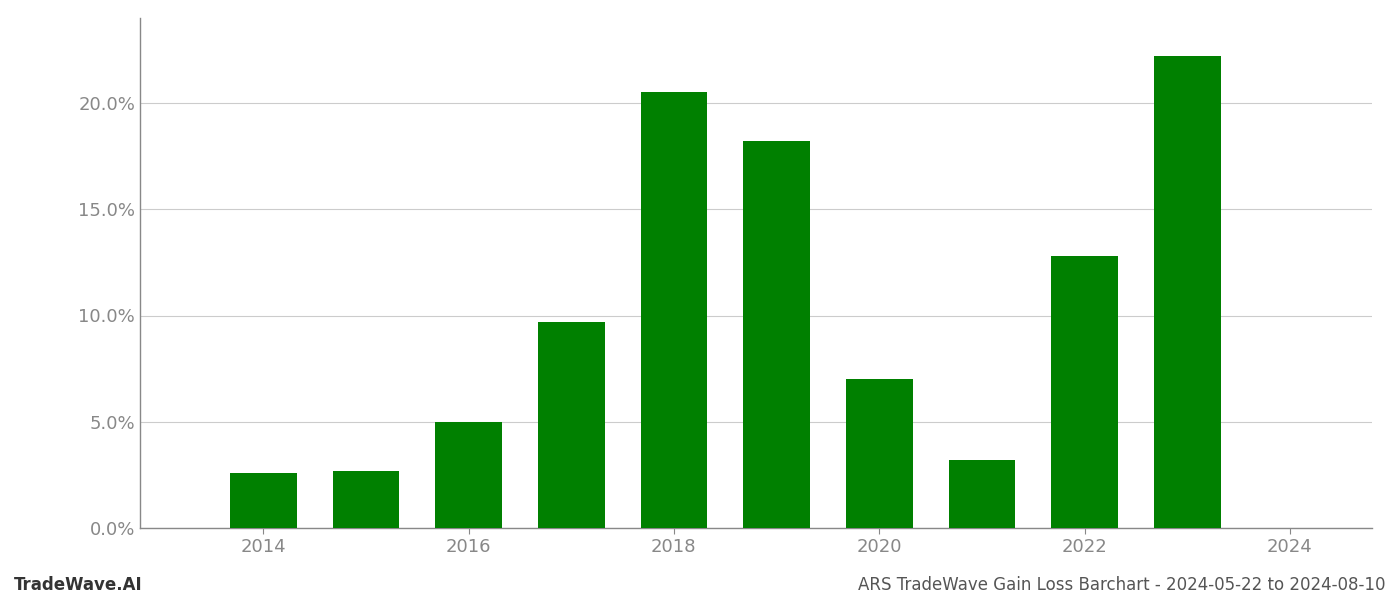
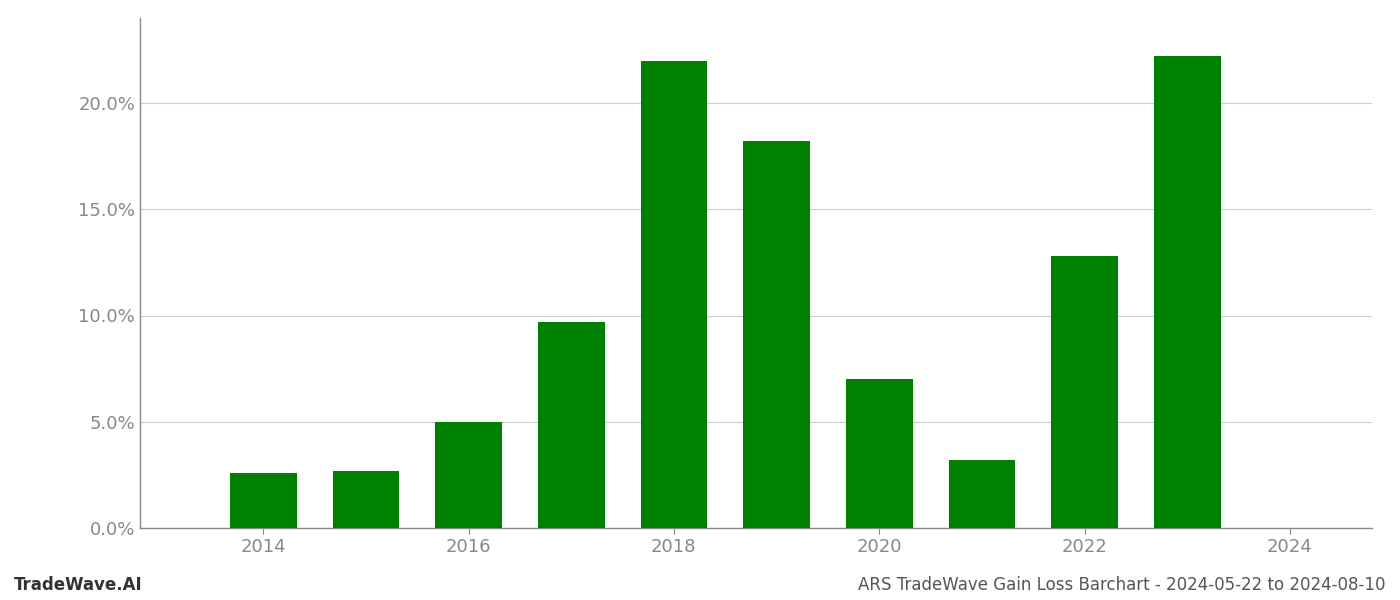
2018: 20.5% -> 22.0%
